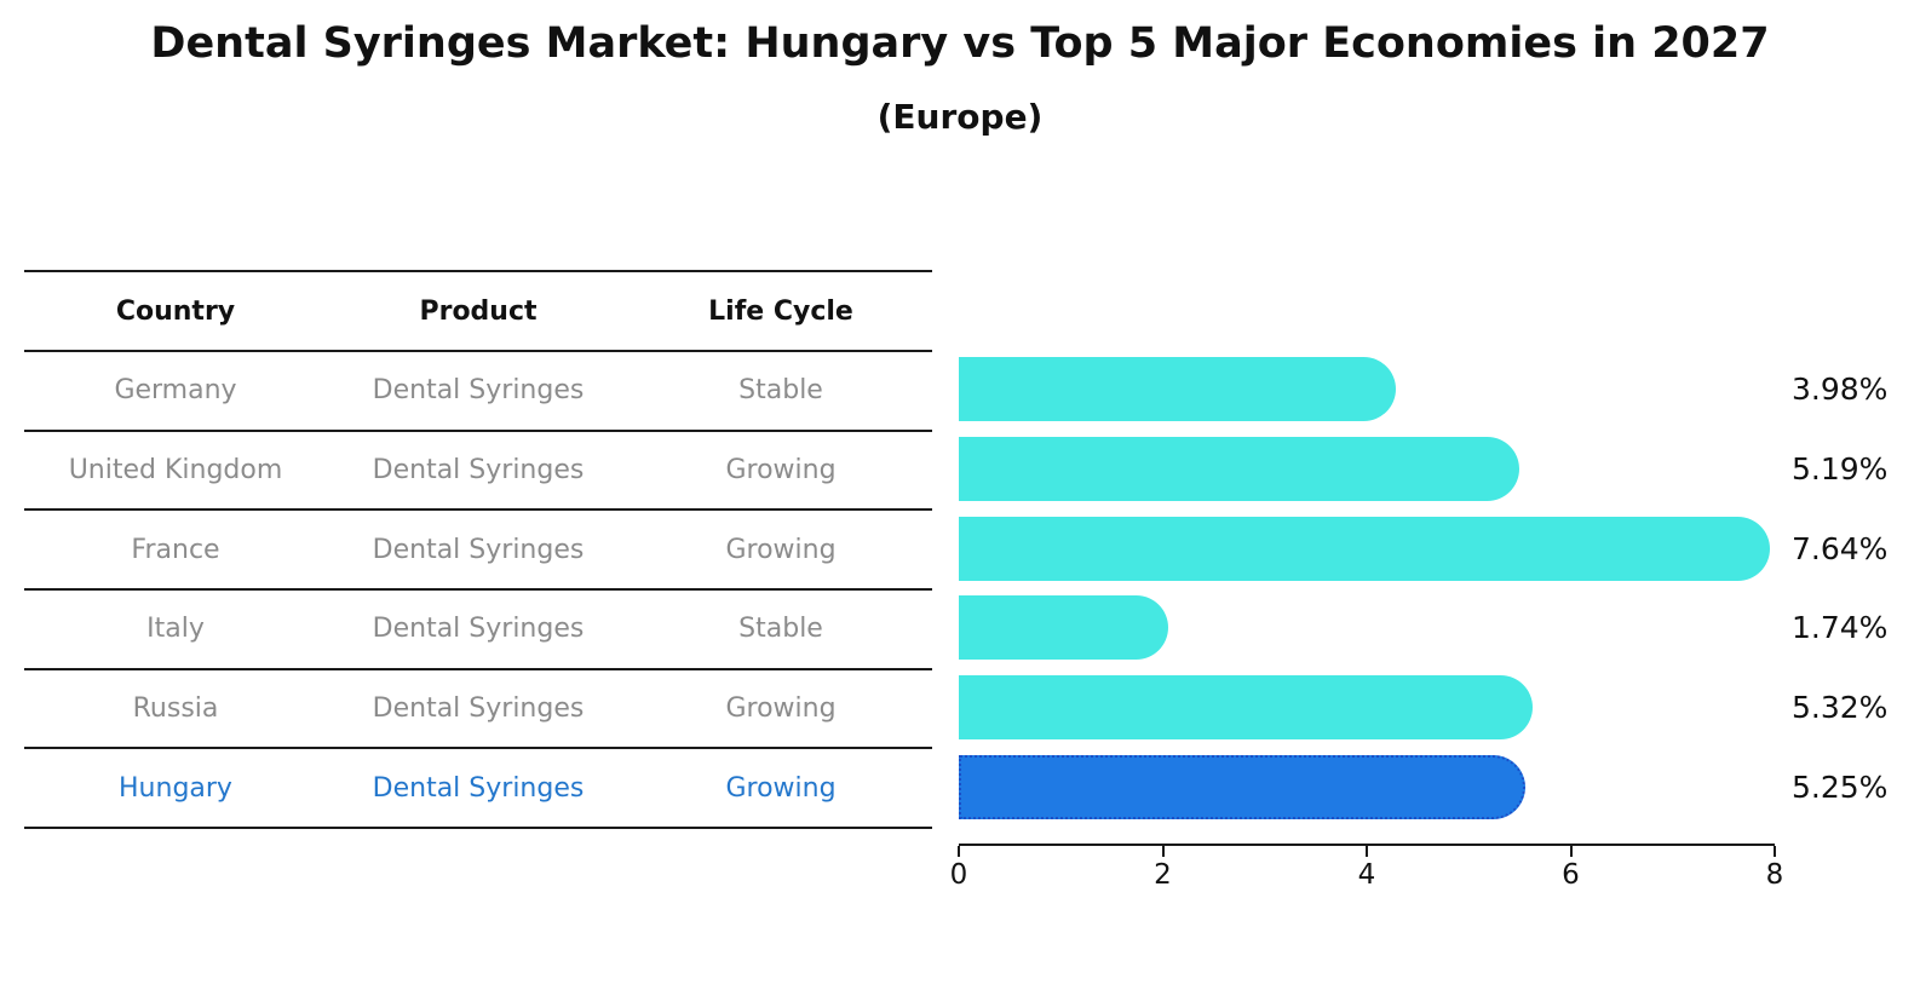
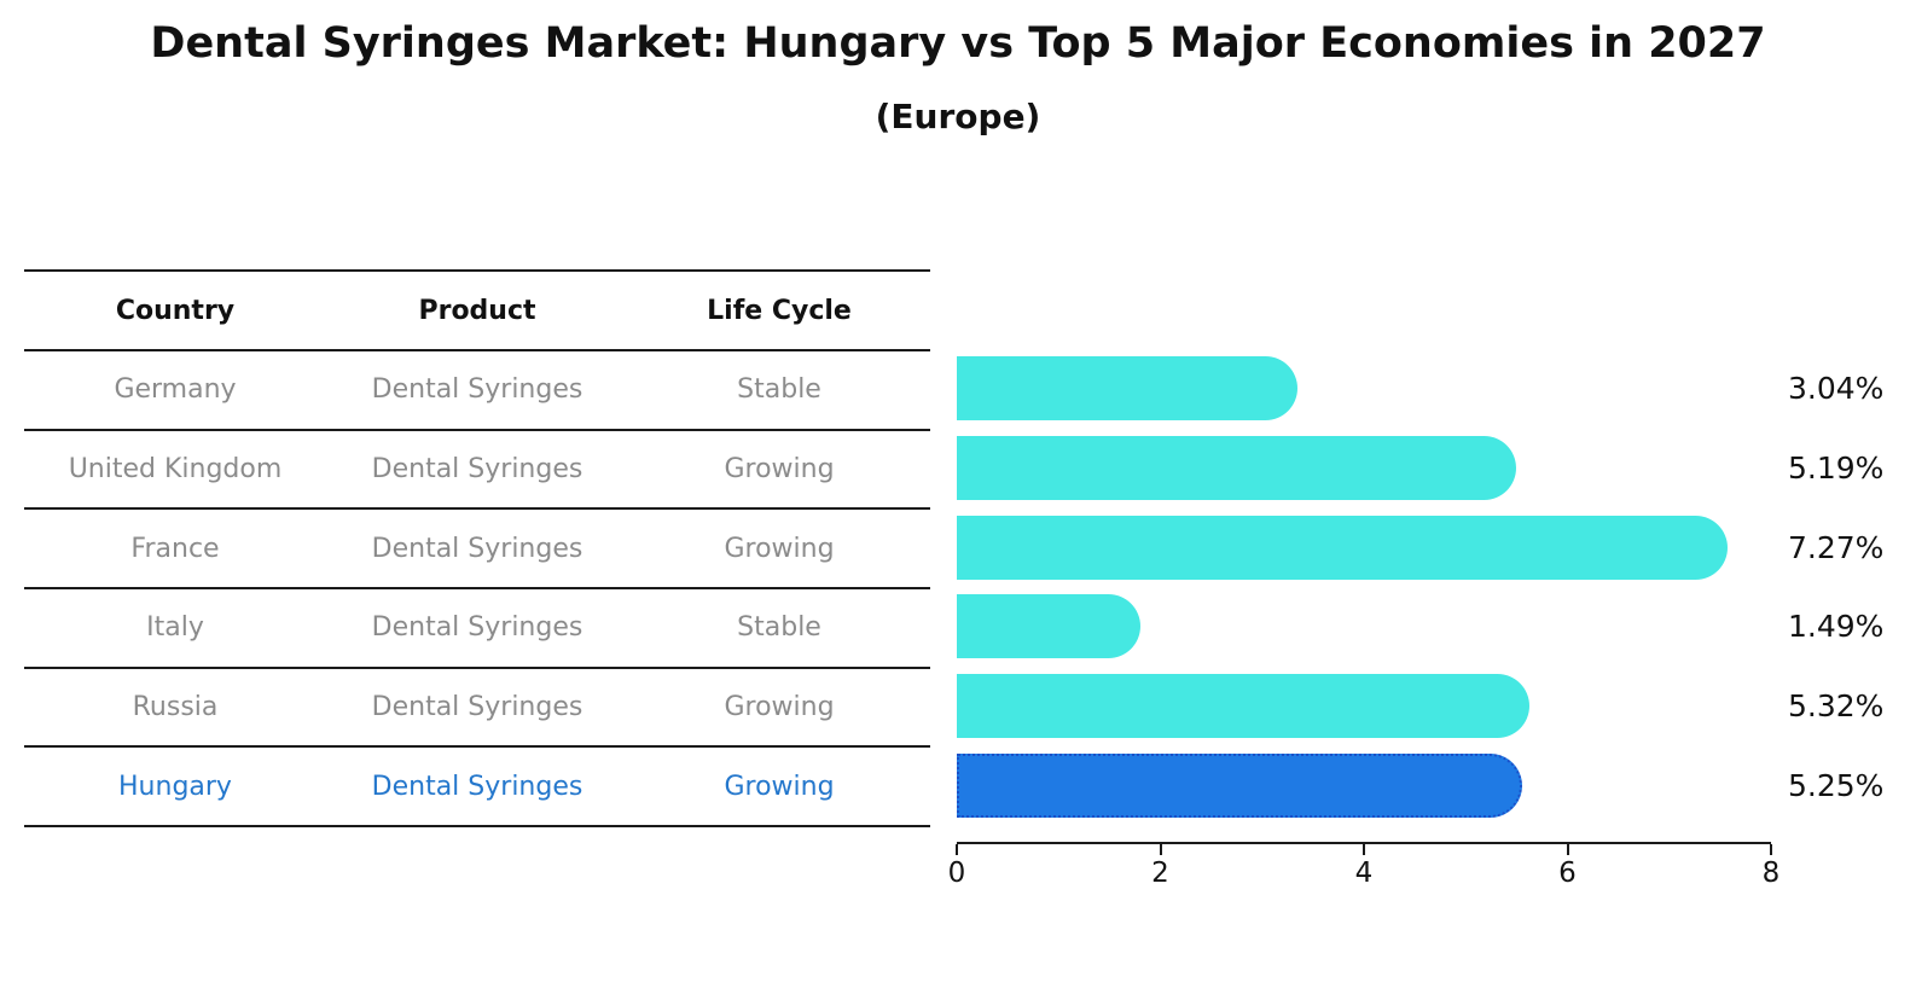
Germany: 3.98% -> 3.04%
France: 7.64% -> 7.27%
Italy: 1.74% -> 1.49%
